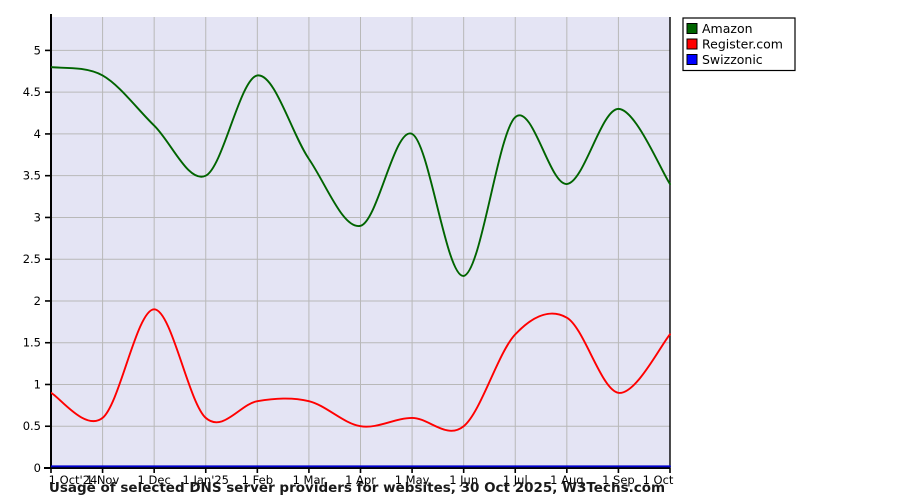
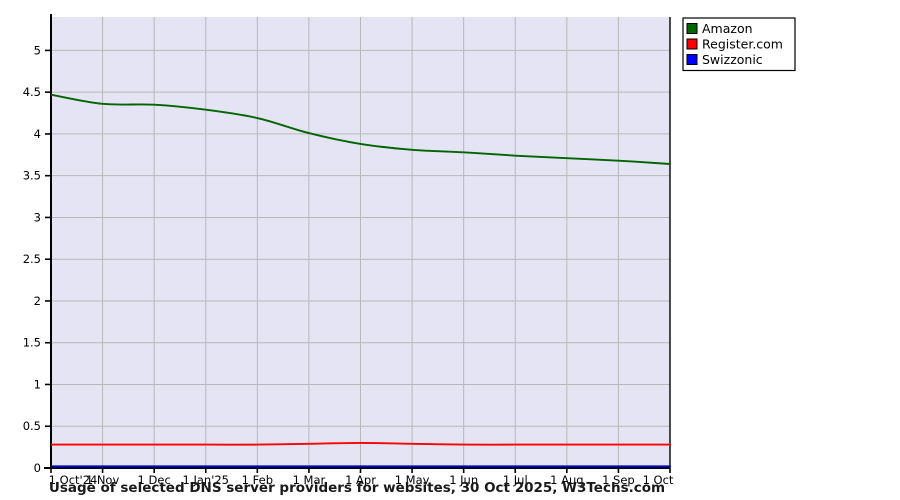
Amazon/1 Oct'24: 4.8 -> 4.5
Register.com/1 Oct'24: 0.9 -> 0.3
Amazon/1 Nov: 4.7 -> 4.4
Register.com/1 Nov: 0.6 -> 0.3
Amazon/1 Dec: 4.1 -> 4.3
Register.com/1 Dec: 1.9 -> 0.3
Amazon/1 Jan'25: 3.5 -> 4.3
Register.com/1 Jan'25: 0.6 -> 0.3
Amazon/1 Feb: 4.7 -> 4.2
Register.com/1 Feb: 0.8 -> 0.3
Amazon/1 Mar: 3.7 -> 4.0
Register.com/1 Mar: 0.8 -> 0.3
Amazon/1 Apr: 2.9 -> 3.9
Register.com/1 Apr: 0.5 -> 0.3
Amazon/1 May: 4.0 -> 3.8
Register.com/1 May: 0.6 -> 0.3
Amazon/1 Jun: 2.3 -> 3.8
Register.com/1 Jun: 0.5 -> 0.3
Amazon/1 Jul: 4.2 -> 3.7
Register.com/1 Jul: 1.6 -> 0.3
Amazon/1 Aug: 3.4 -> 3.7
Register.com/1 Aug: 1.8 -> 0.3
Amazon/1 Sep: 4.3 -> 3.7
Register.com/1 Sep: 0.9 -> 0.3
Amazon/1 Oct: 3.4 -> 3.6
Register.com/1 Oct: 1.6 -> 0.3
